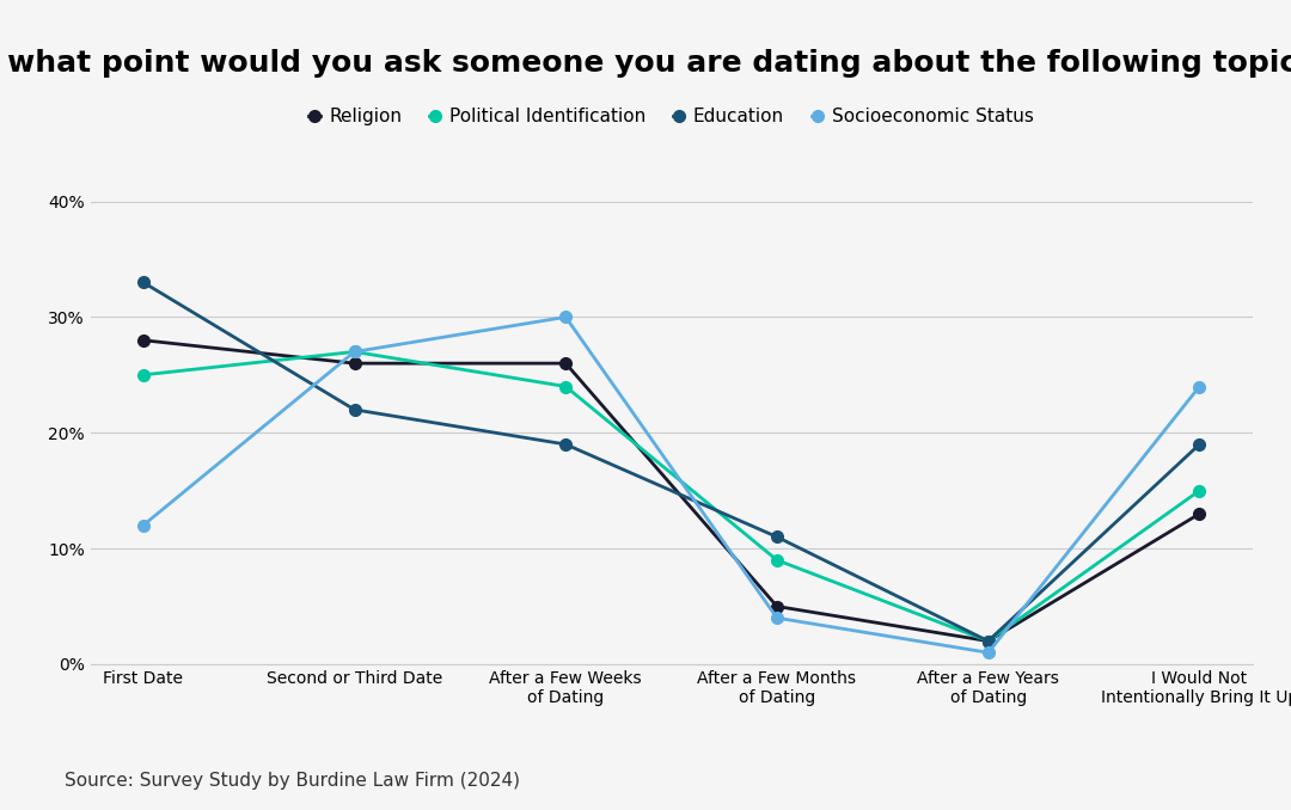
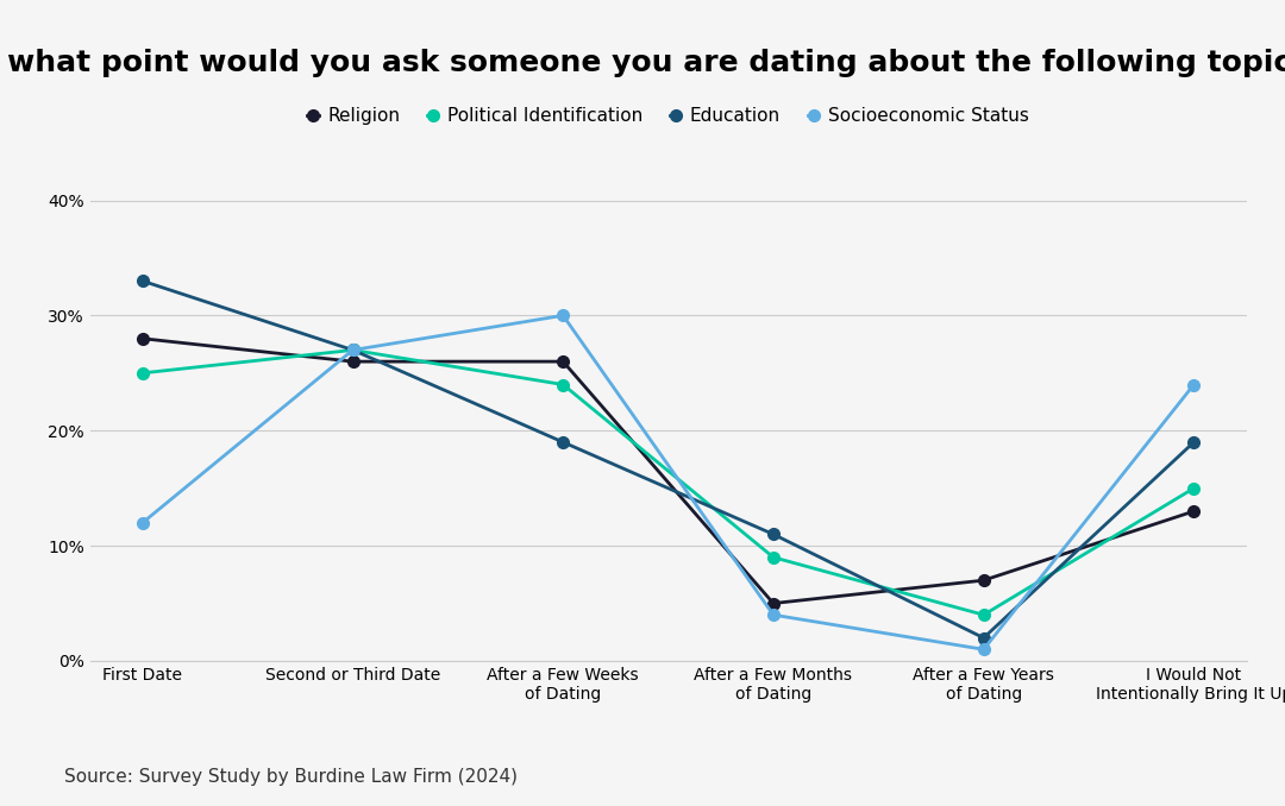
Education/Second or Third Date: 22% -> 27%
Religion/After a Few Years of Dating: 2% -> 7%
Political Identification/After a Few Years of Dating: 2% -> 4%
